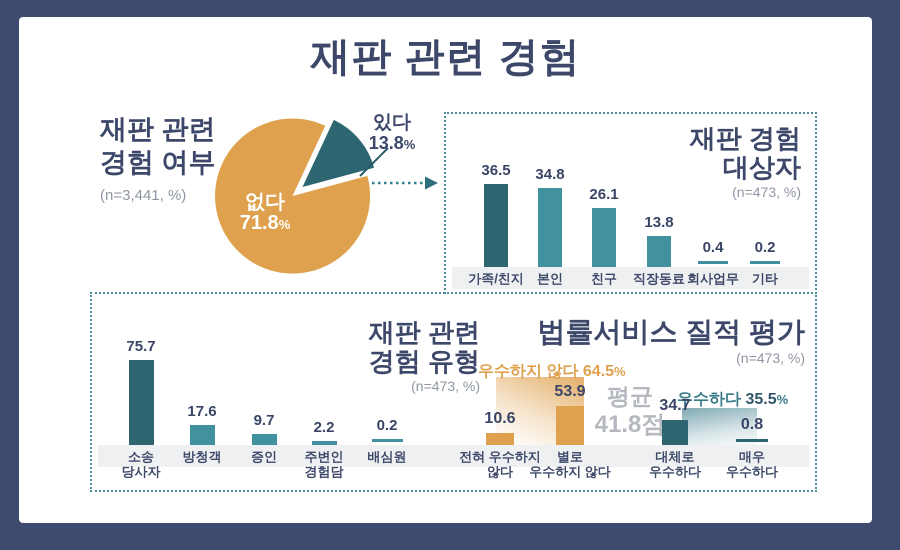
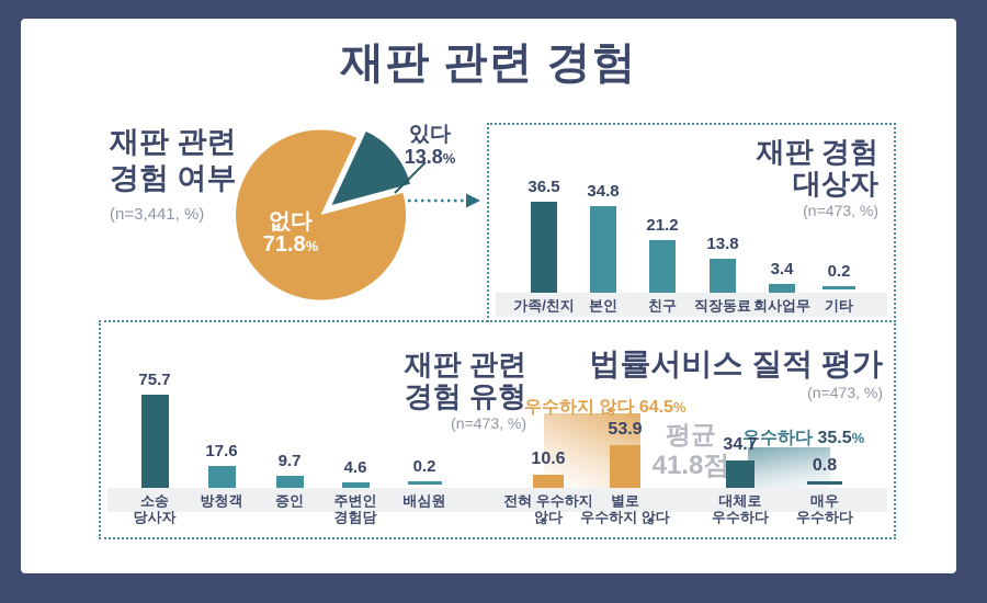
재판 경험 대상자/친구: 26.1 -> 21.2
재판 경험 대상자/회사업무: 0.4 -> 3.4
재판 관련 경험 유형/주변인 경험담: 2.2 -> 4.6
